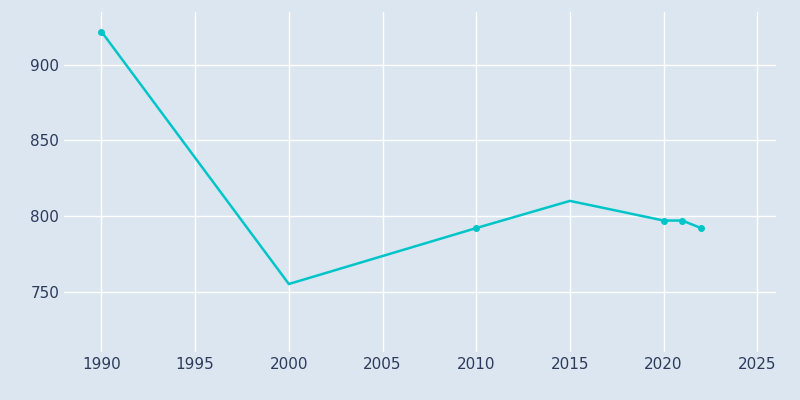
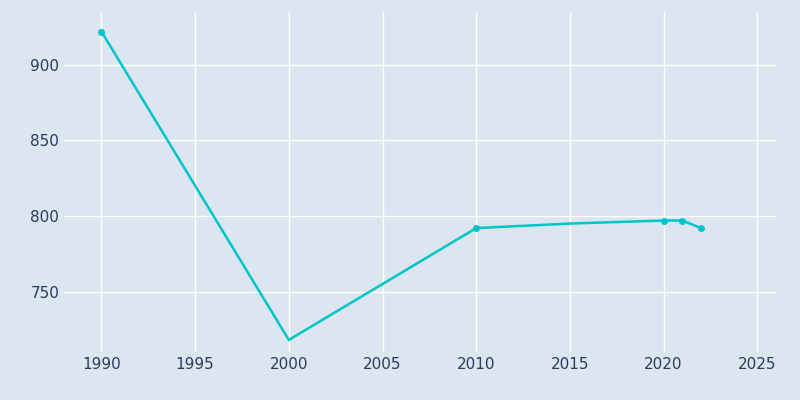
2000: 755 -> 718
2015: 810 -> 795
